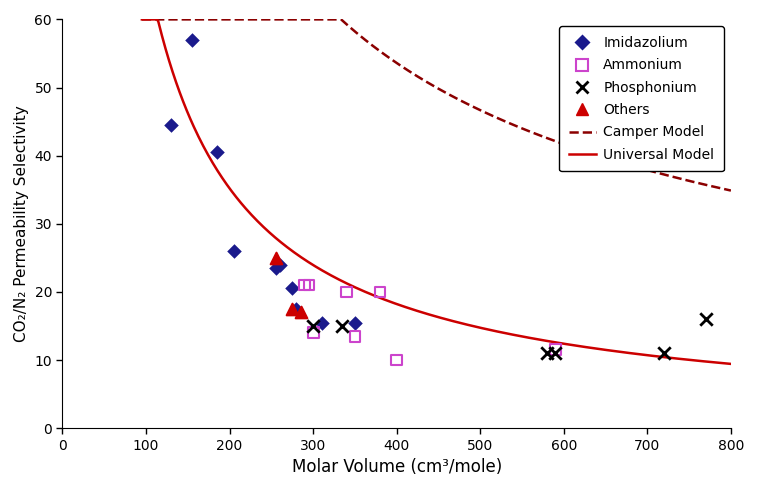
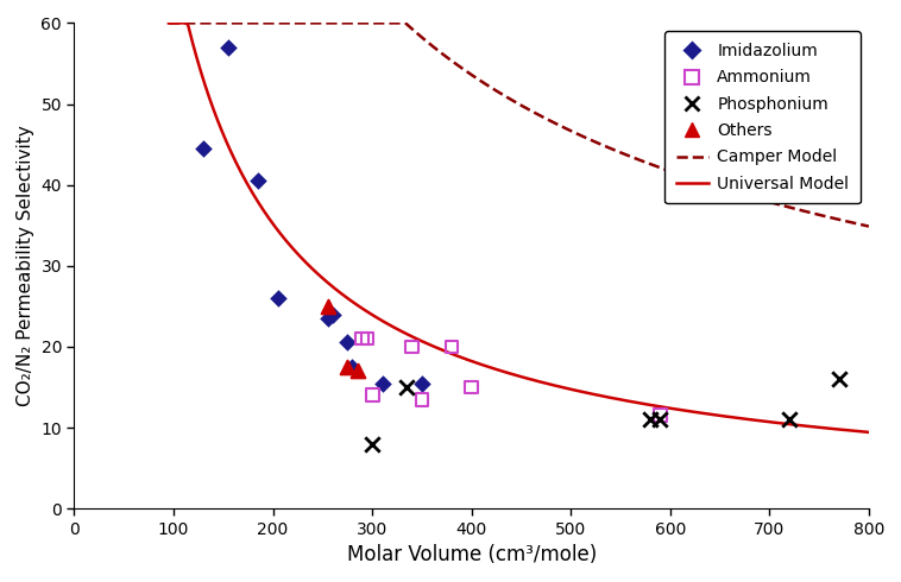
Phosphonium/300: 15 -> 8
Ammonium/400: 10.0 -> 15.0
